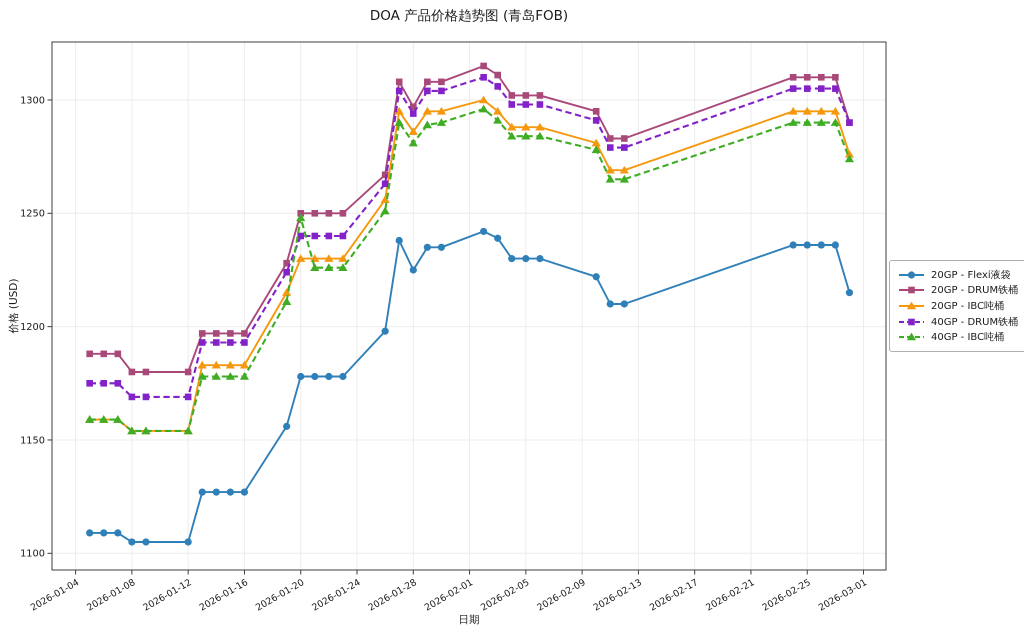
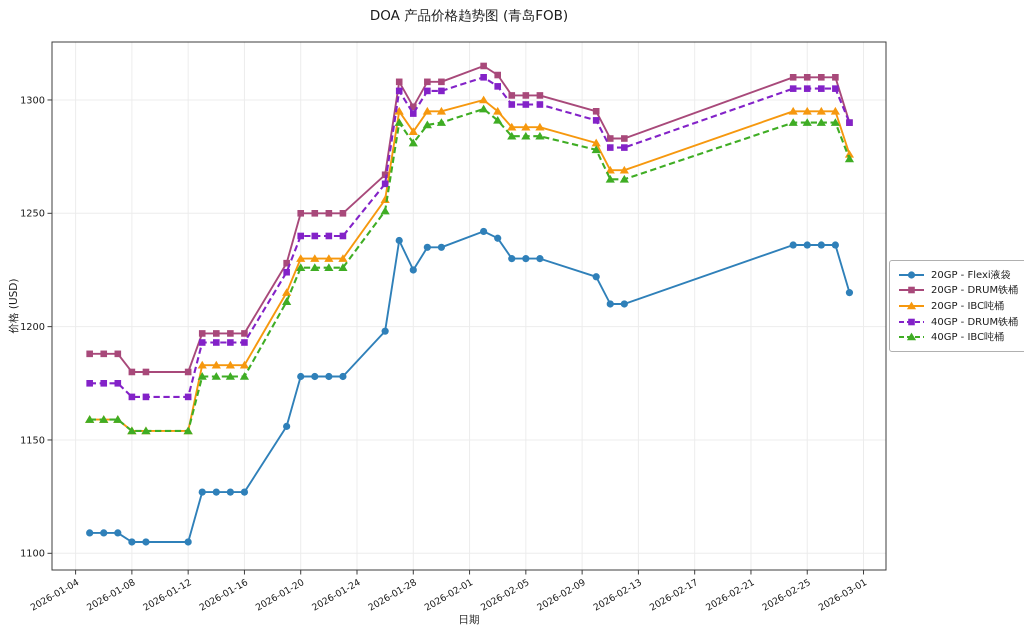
40GP - IBC吨桶/2026-01-20: 1248 -> 1226
